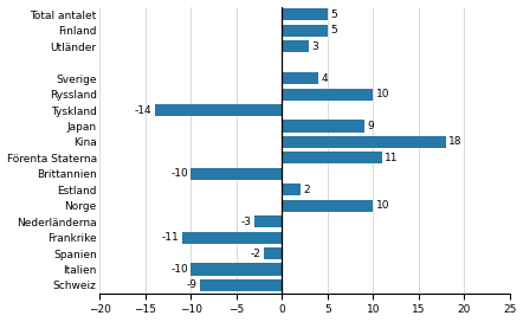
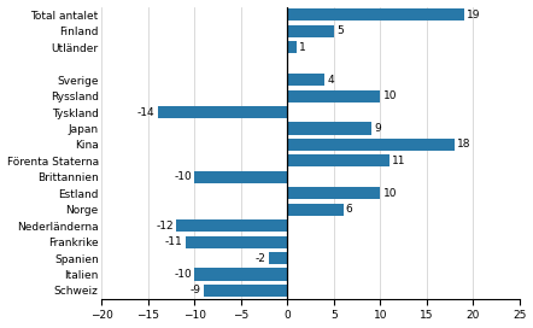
Total antalet: 5 -> 19
Utländer: 3 -> 1
Estland: 2 -> 10
Norge: 10 -> 6
Nederländerna: -3 -> -12
